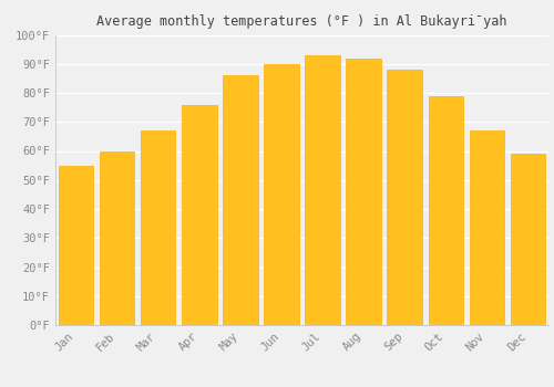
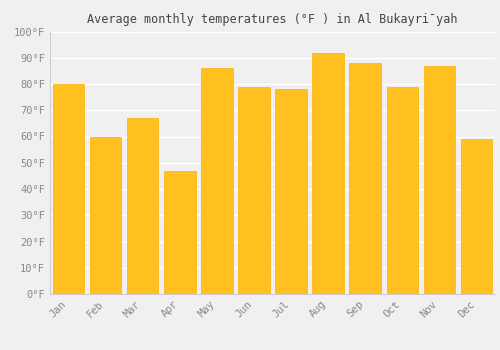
Jan: 55°F -> 80°F
Apr: 76°F -> 47°F
Jun: 90°F -> 79°F
Jul: 93°F -> 78°F
Nov: 67°F -> 87°F
